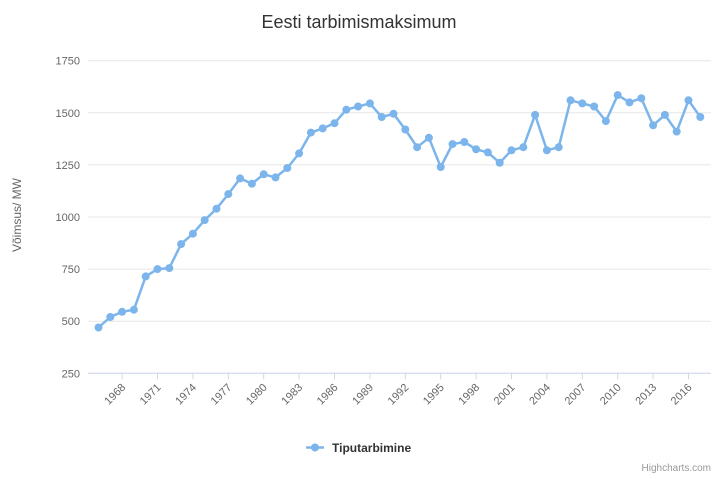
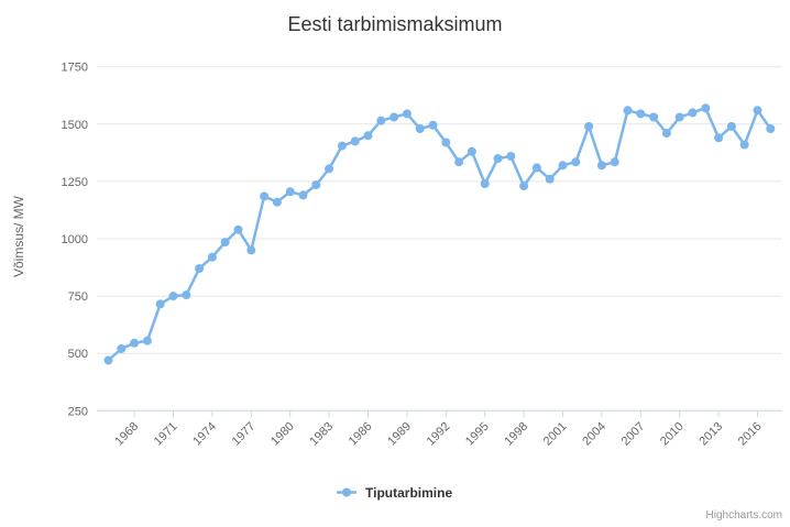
1977: 1110 -> 950
1998: 1320 -> 1230
2010: 1580 -> 1530
